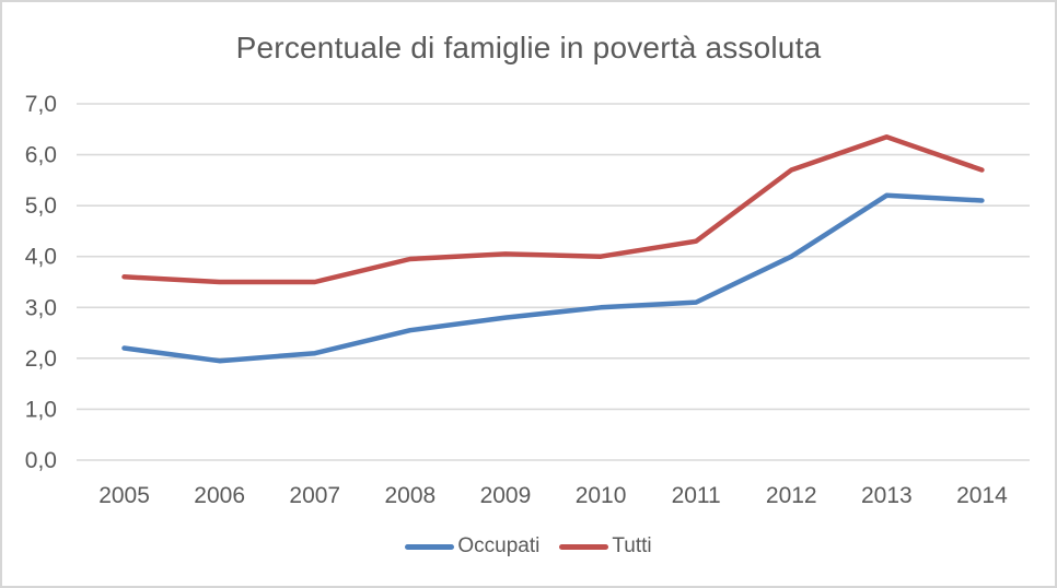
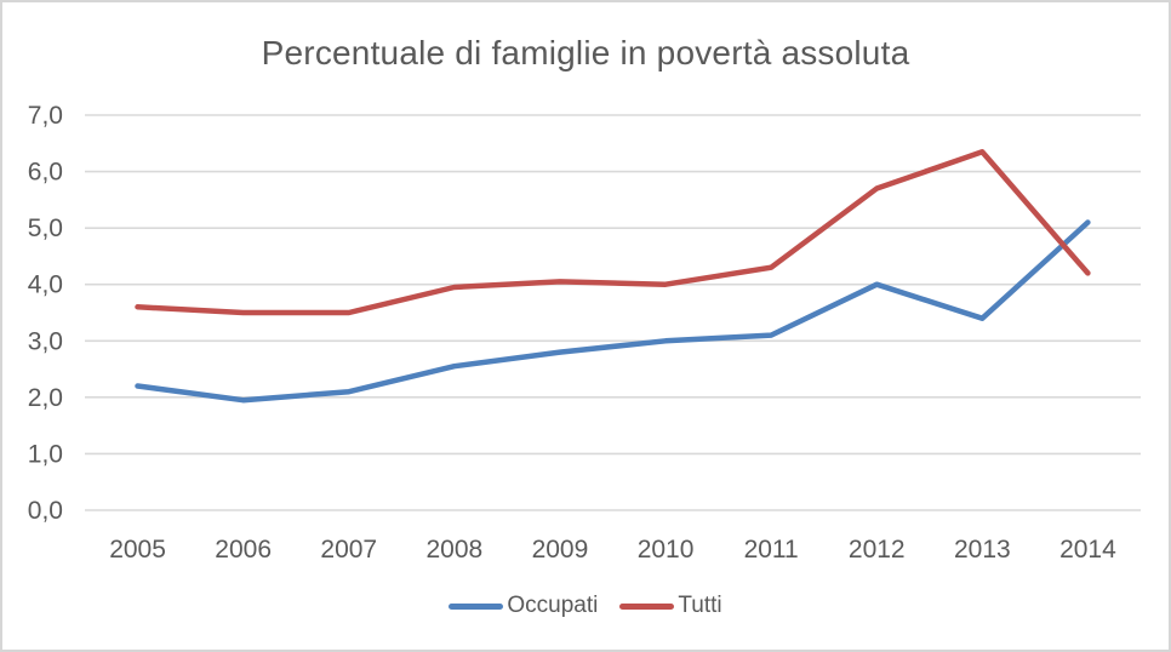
Occupati/2013: 5,2 -> 3,4
Tutti/2014: 5,7 -> 4,2
